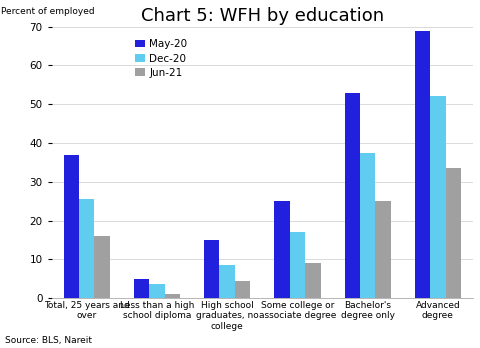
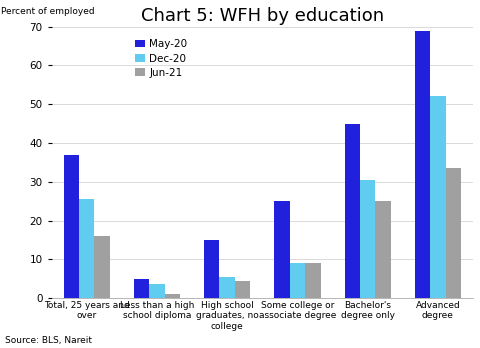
Dec-20/High school graduates, no college: 8.5 -> 5.5
Dec-20/Some college or associate degree: 17.0 -> 9.0
May-20/Bachelor's degree only: 53 -> 45
Dec-20/Bachelor's degree only: 37.5 -> 30.5
